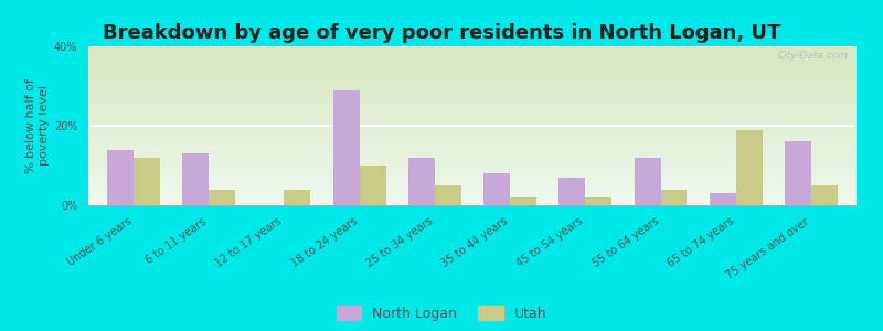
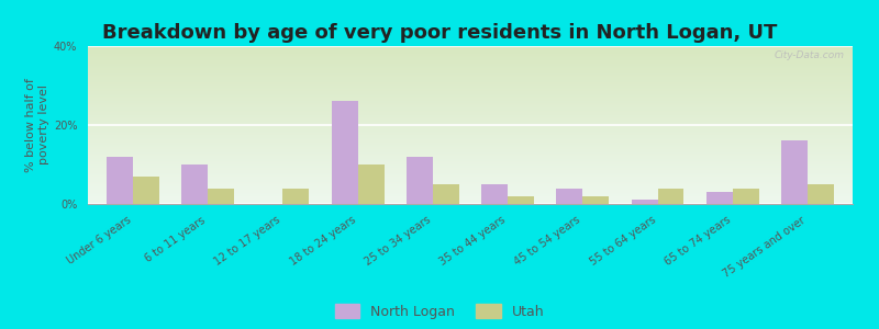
North Logan/Under 6 years: 14% -> 12%
Utah/Under 6 years: 12% -> 7%
North Logan/6 to 11 years: 13% -> 10%
North Logan/18 to 24 years: 29% -> 26%
North Logan/35 to 44 years: 8% -> 5%
North Logan/45 to 54 years: 7% -> 4%
North Logan/55 to 64 years: 12% -> 1%
Utah/65 to 74 years: 19% -> 4%
